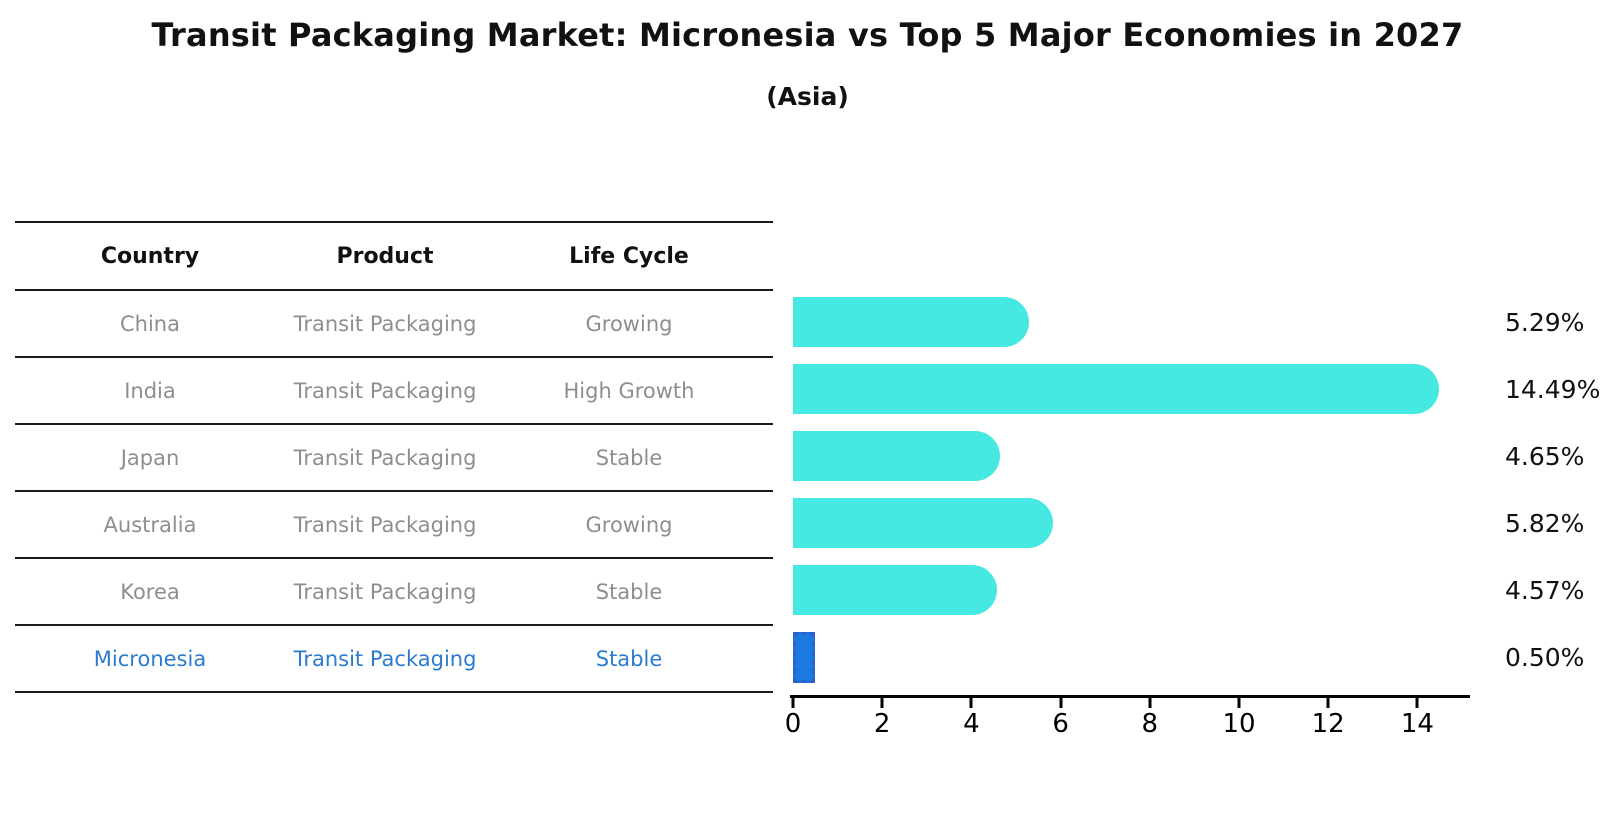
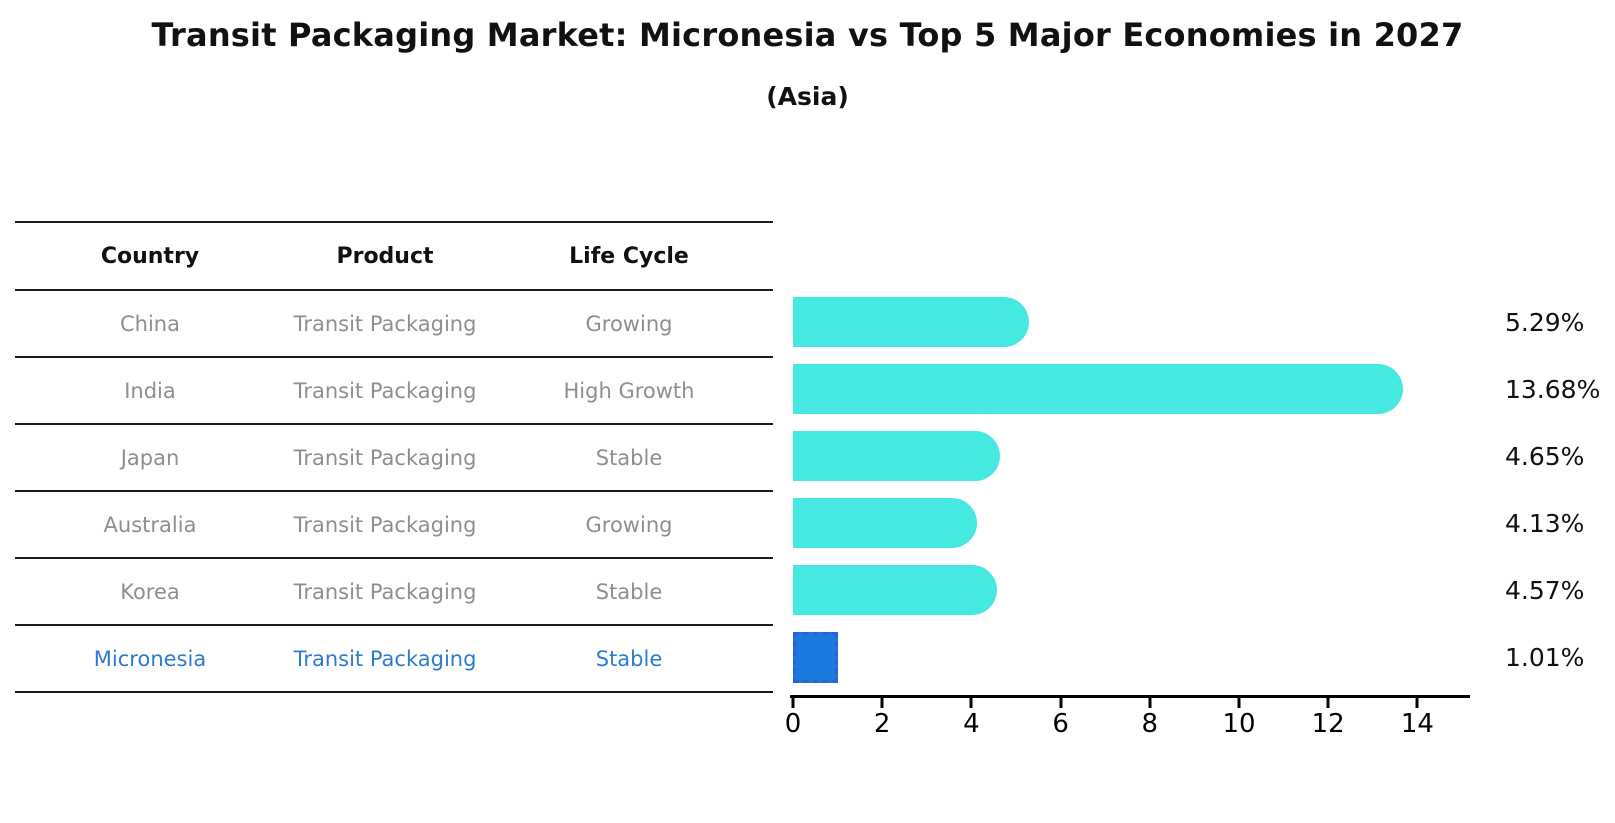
India: 14.49% -> 13.68%
Australia: 5.82% -> 4.13%
Micronesia: 0.50% -> 1.01%
